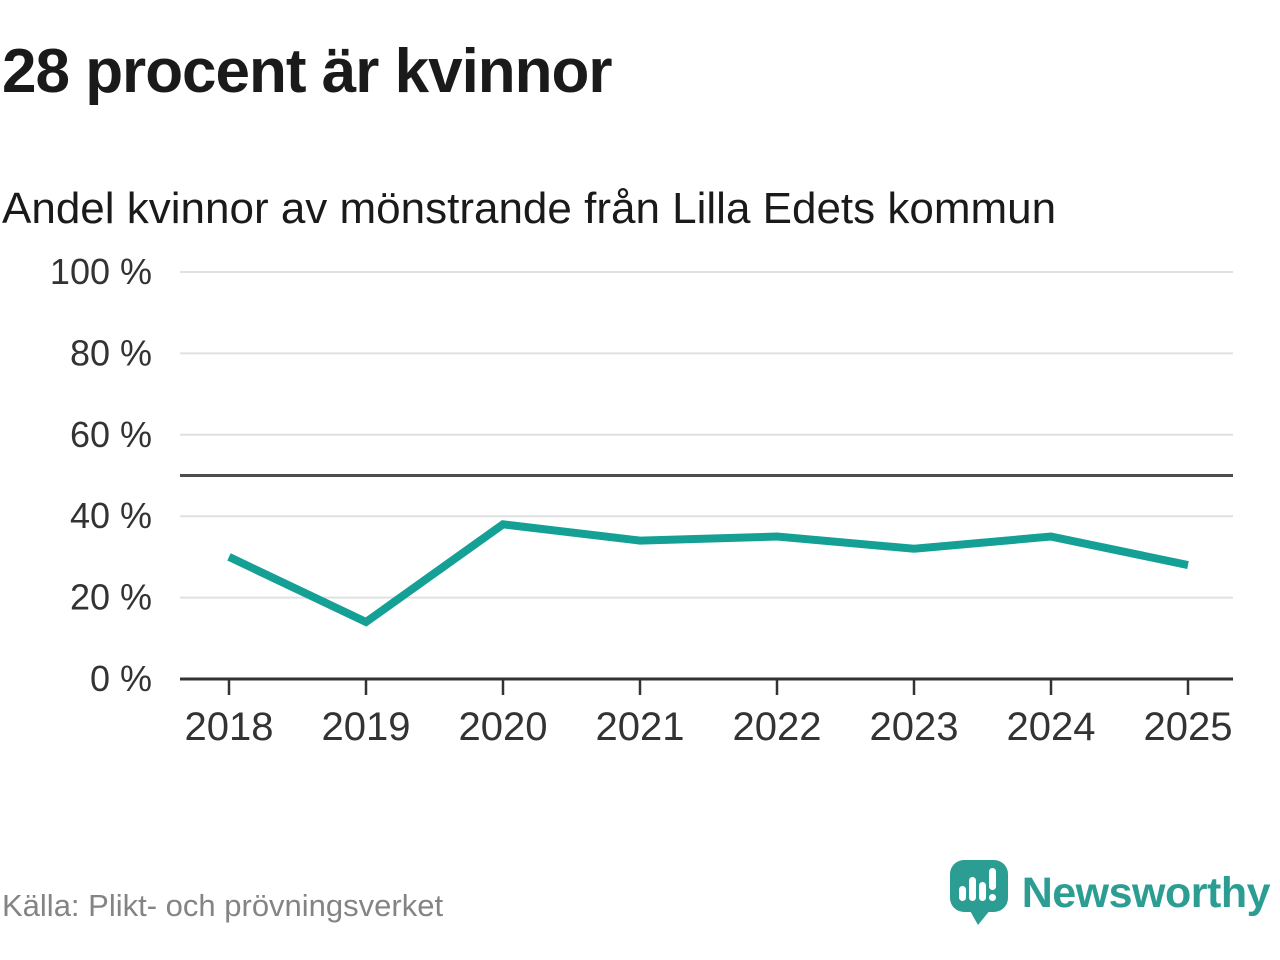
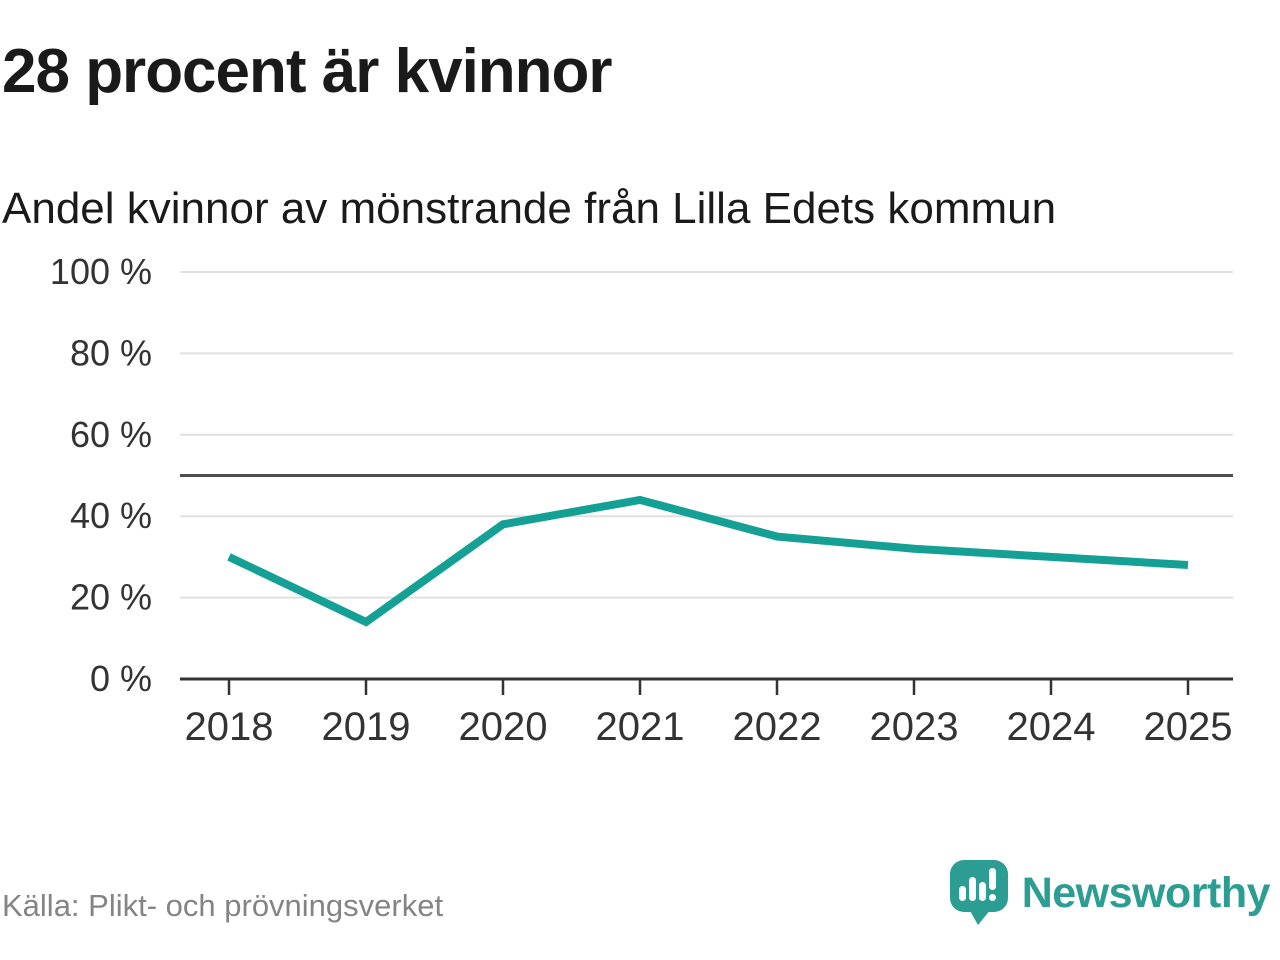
2021: 34% -> 44%
2024: 35% -> 30%
